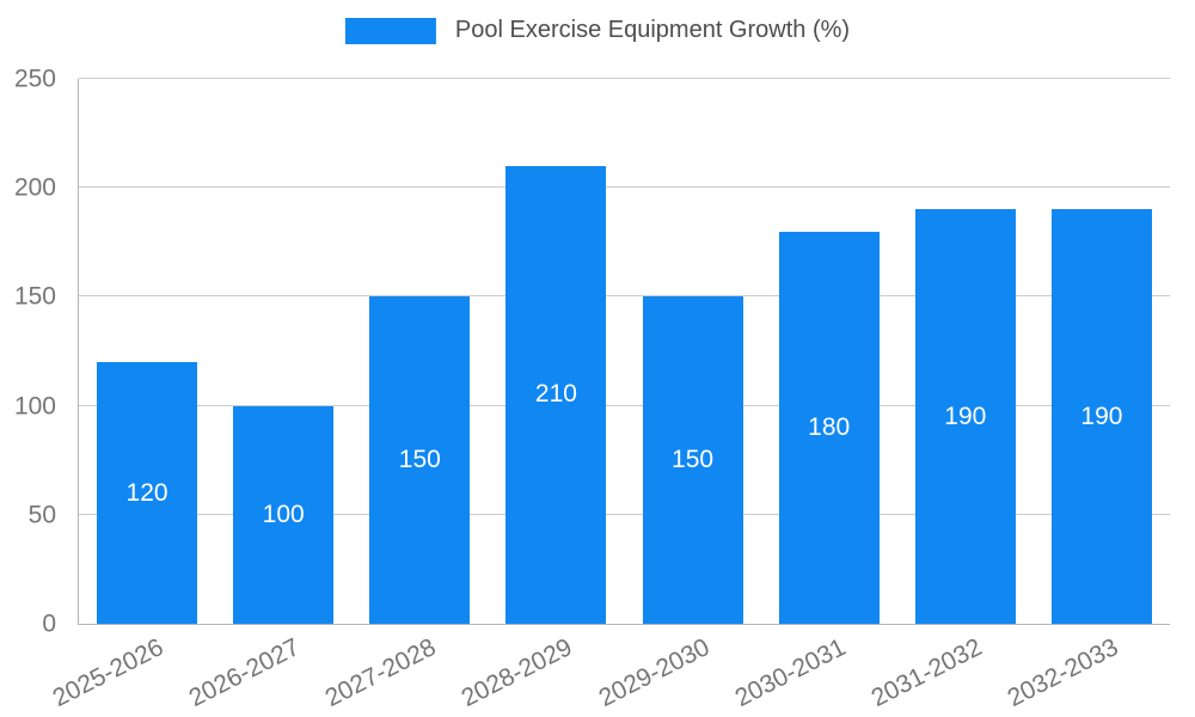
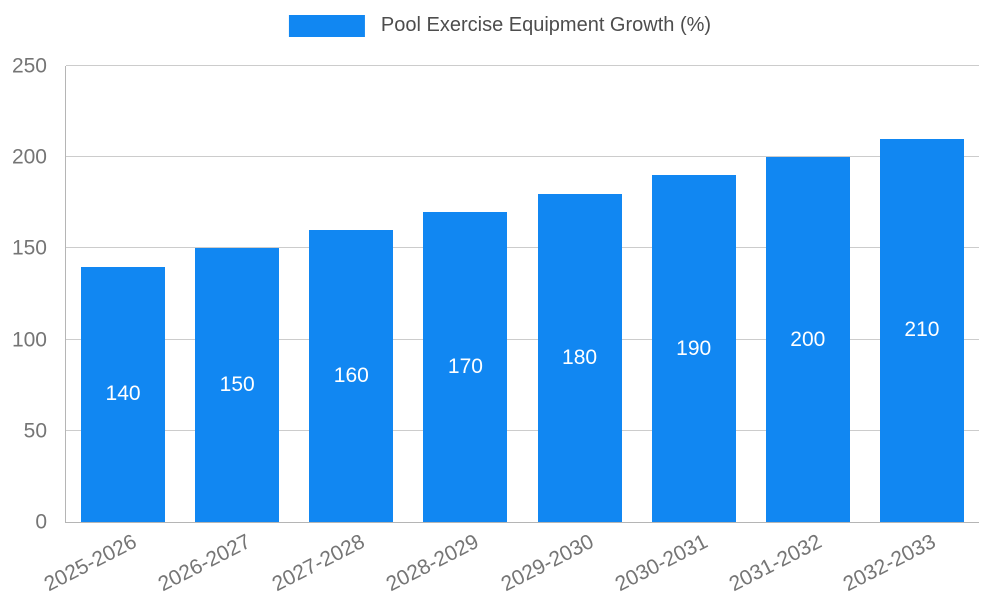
2025-2026: 120 -> 140
2026-2027: 100 -> 150
2027-2028: 150 -> 160
2028-2029: 210 -> 170
2029-2030: 150 -> 180
2030-2031: 180 -> 190
2031-2032: 190 -> 200
2032-2033: 190 -> 210
